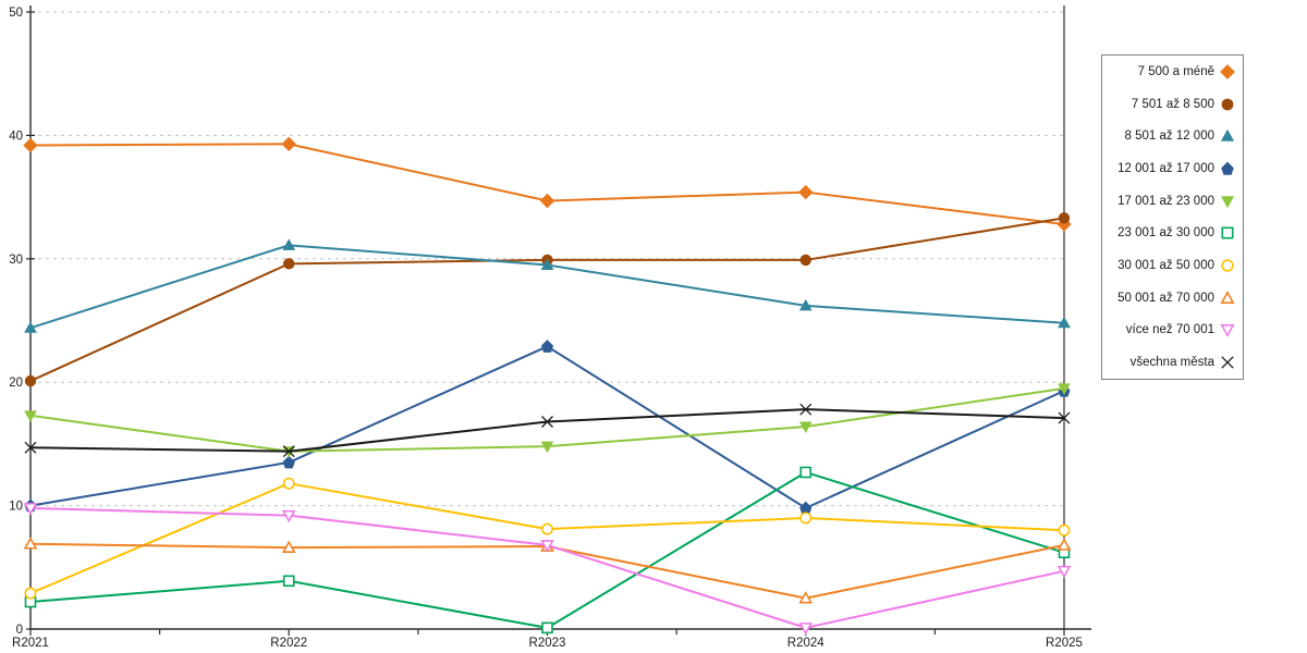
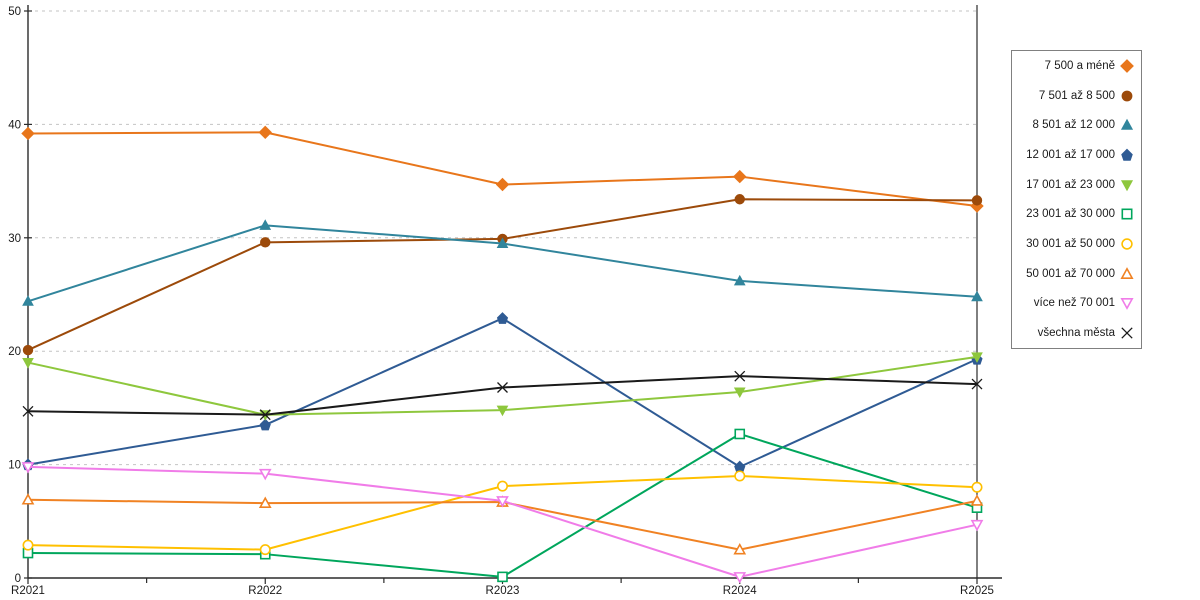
17 001 až 23 000/R2021: 17.3 -> 19.0
23 001 až 30 000/R2022: 3.9 -> 2.1
30 001 až 50 000/R2022: 11.8 -> 2.5
7 501 až 8 500/R2024: 29.9 -> 33.4
